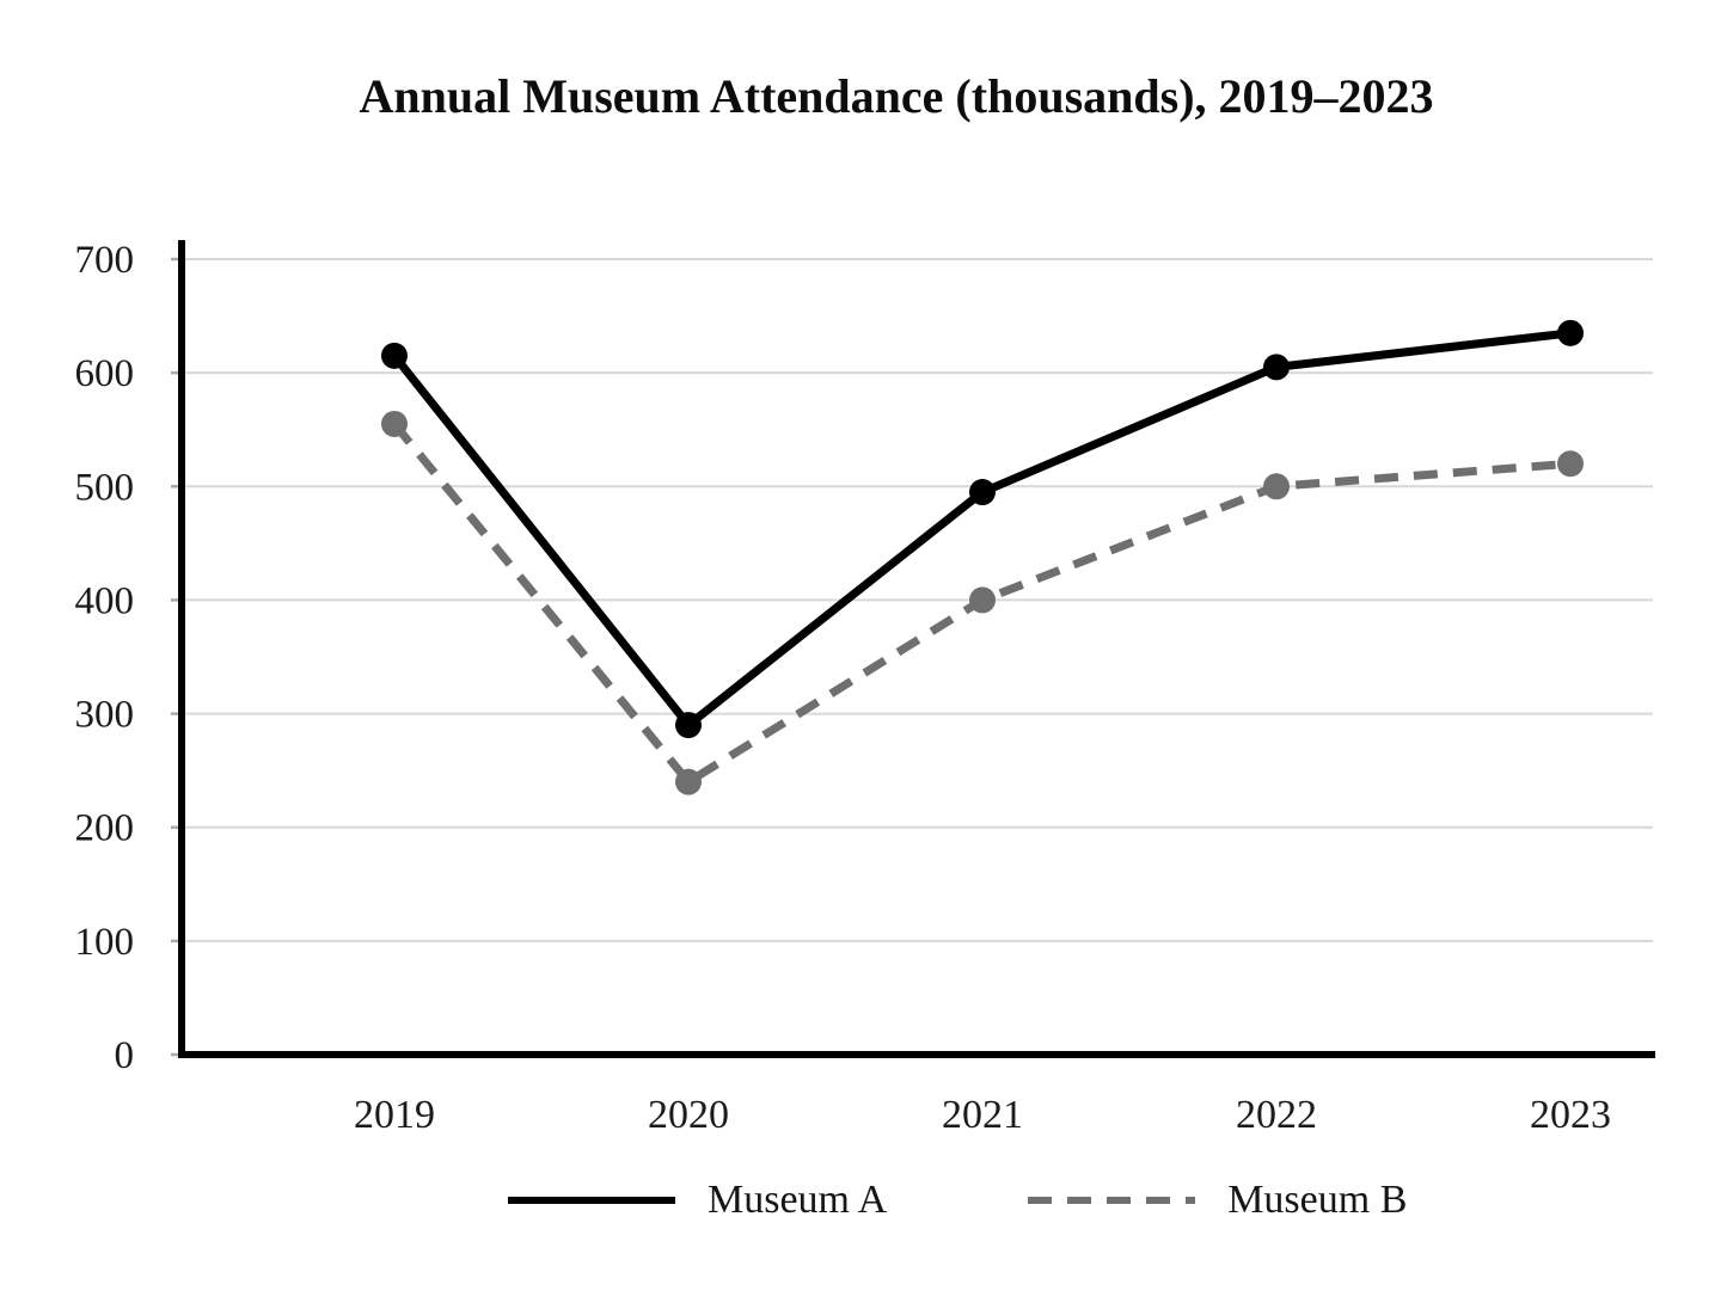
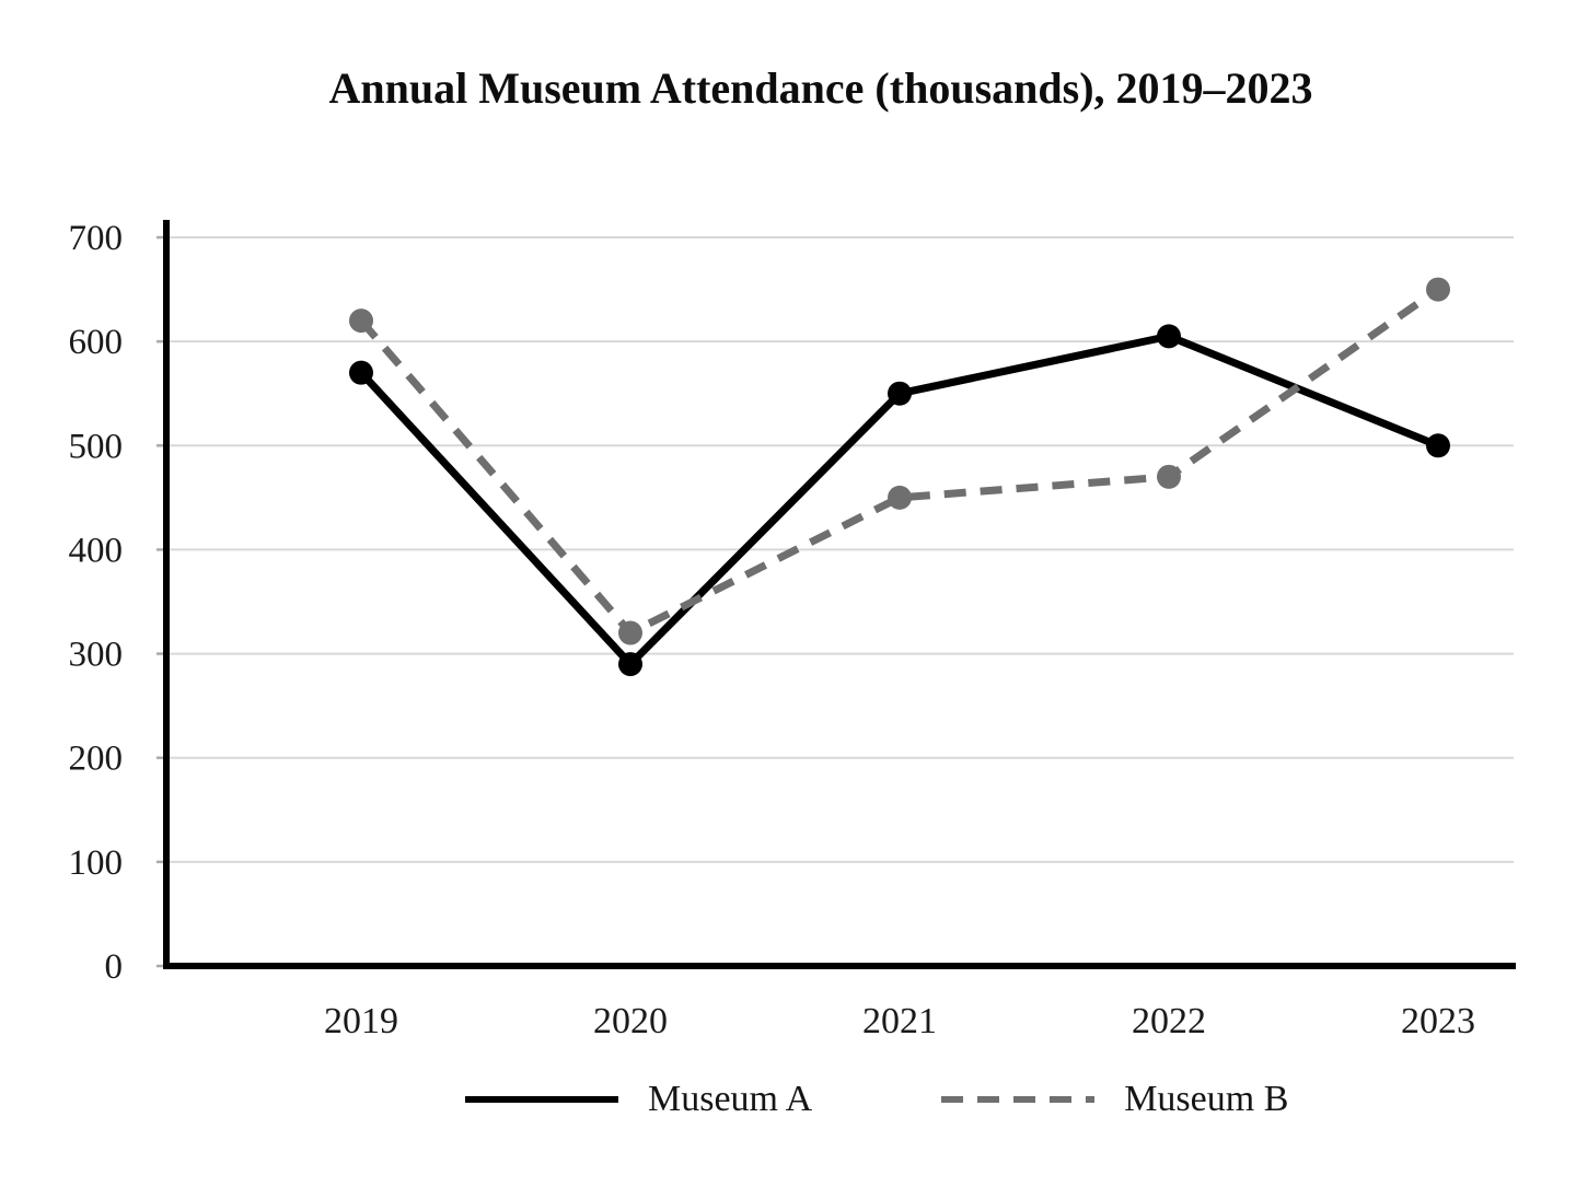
Museum A/2019: 620 -> 570
Museum B/2019: 560 -> 620
Museum B/2020: 240 -> 320
Museum A/2021: 500 -> 550
Museum B/2021: 400 -> 450
Museum B/2022: 500 -> 470
Museum A/2023: 640 -> 500
Museum B/2023: 520 -> 650
